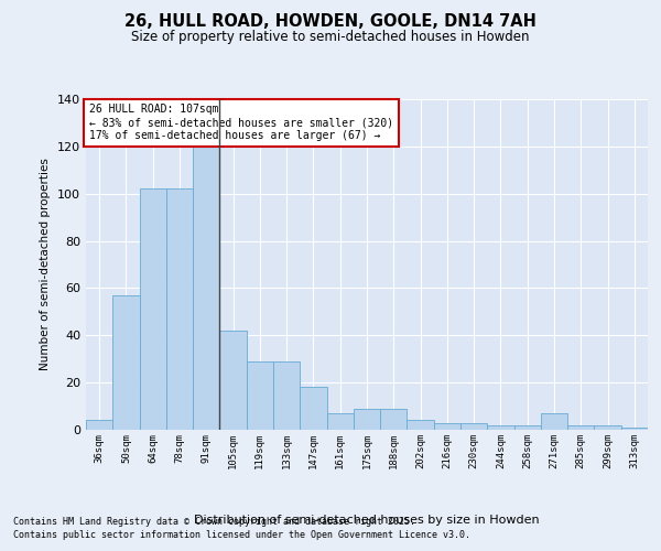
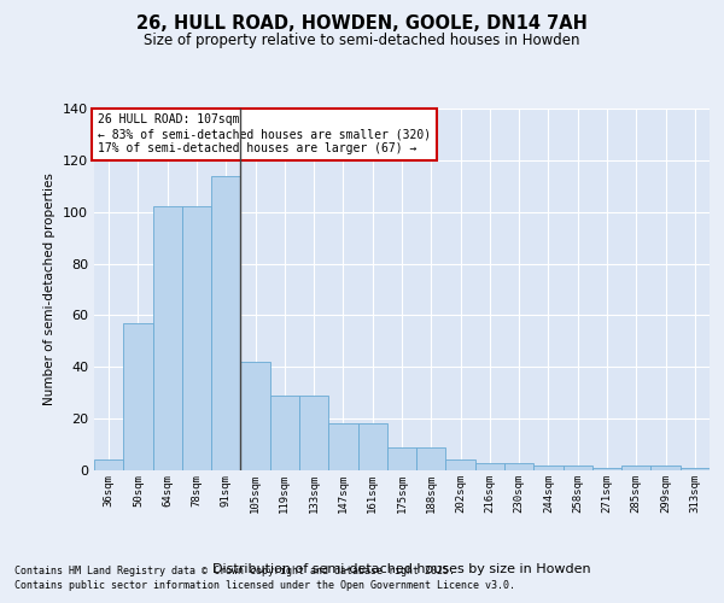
91sqm: 120 -> 114
161sqm: 7 -> 18
271sqm: 7 -> 1
